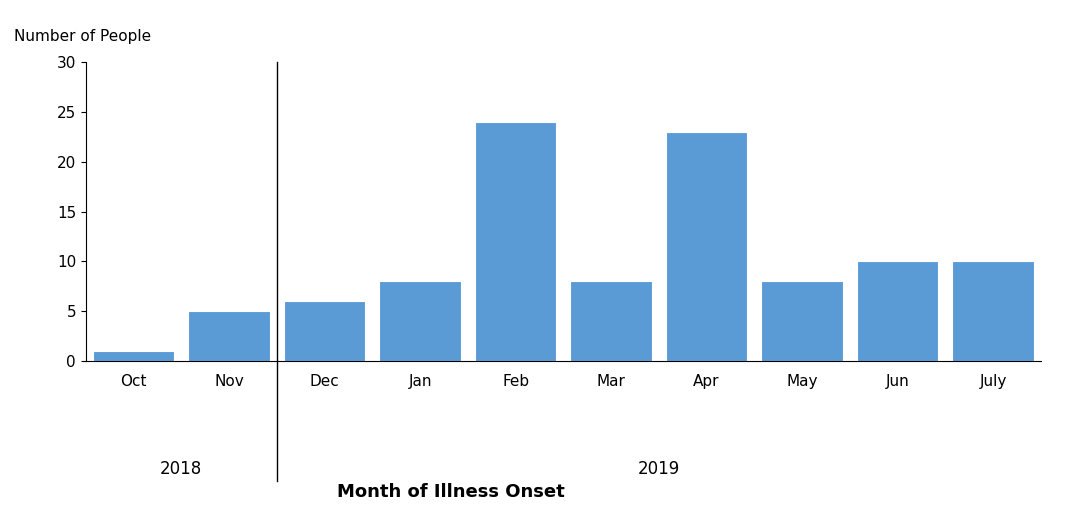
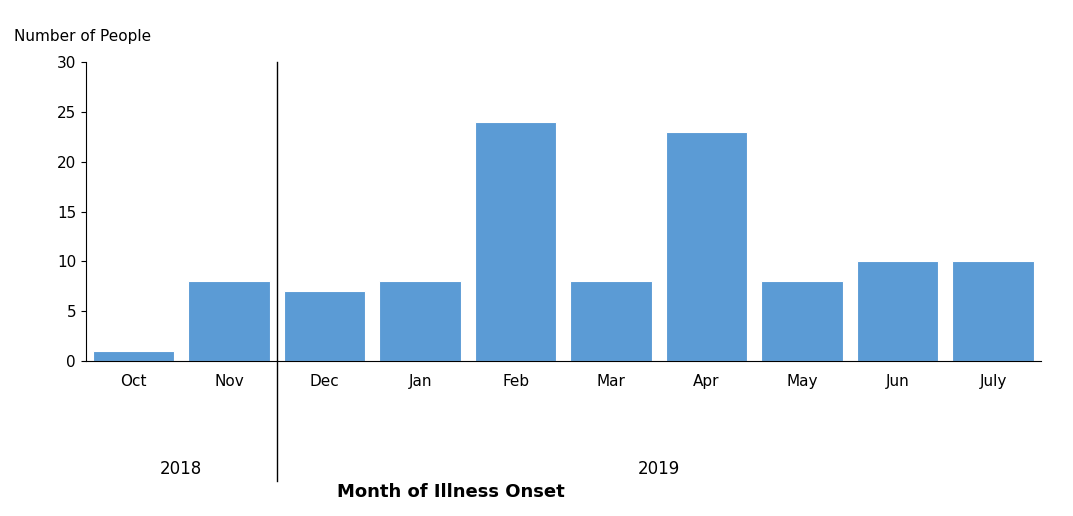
Nov: 5 -> 8
Dec: 6 -> 7
